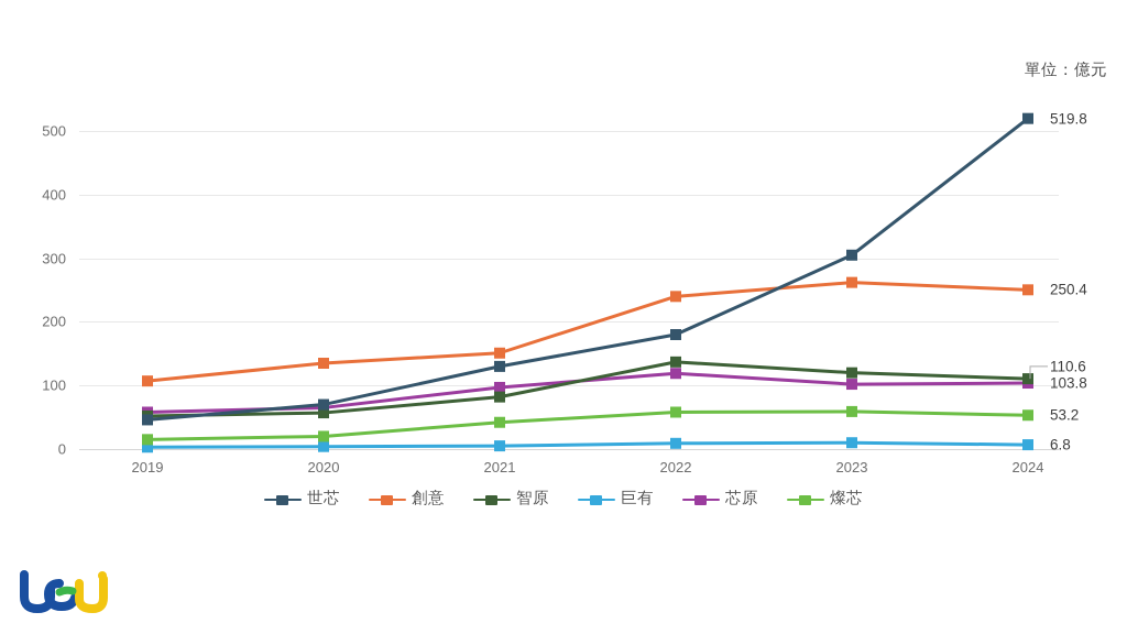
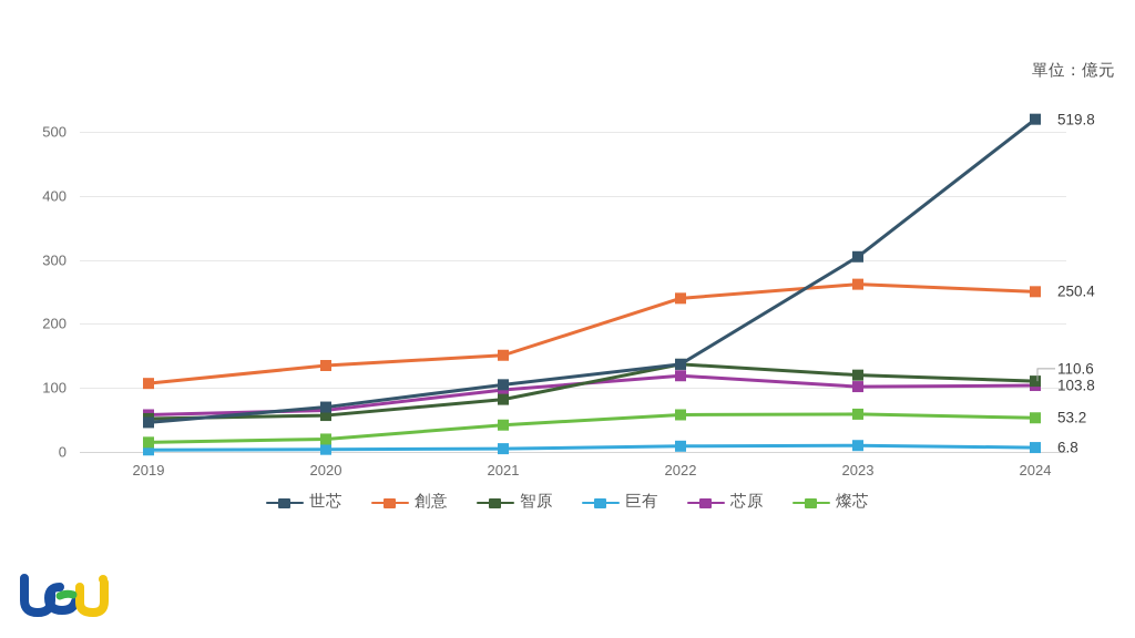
世芯/2021: 130 -> 100
世芯/2022: 180 -> 140
